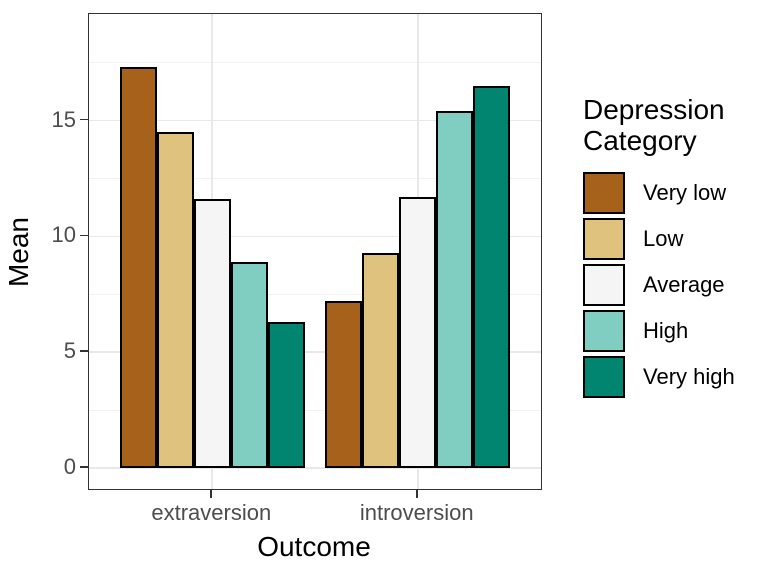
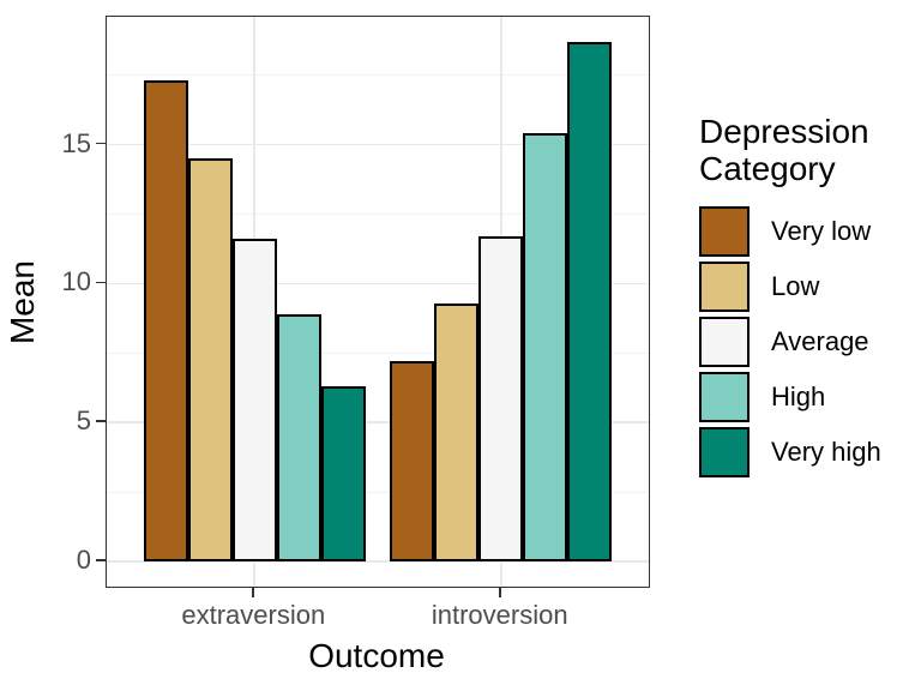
Very high/introversion: 16.5 -> 18.7
